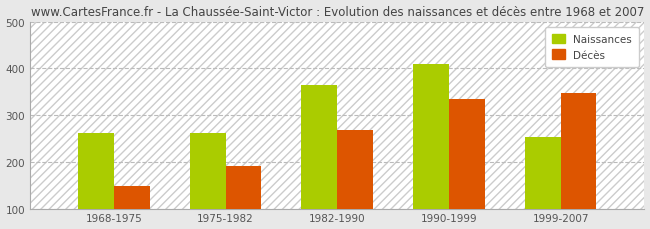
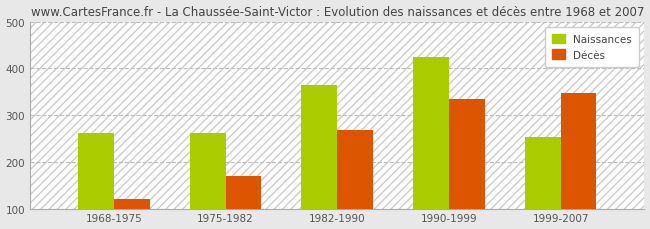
Décès/1968-1975: 148 -> 120
Décès/1975-1982: 190 -> 170
Naissances/1990-1999: 410 -> 425
